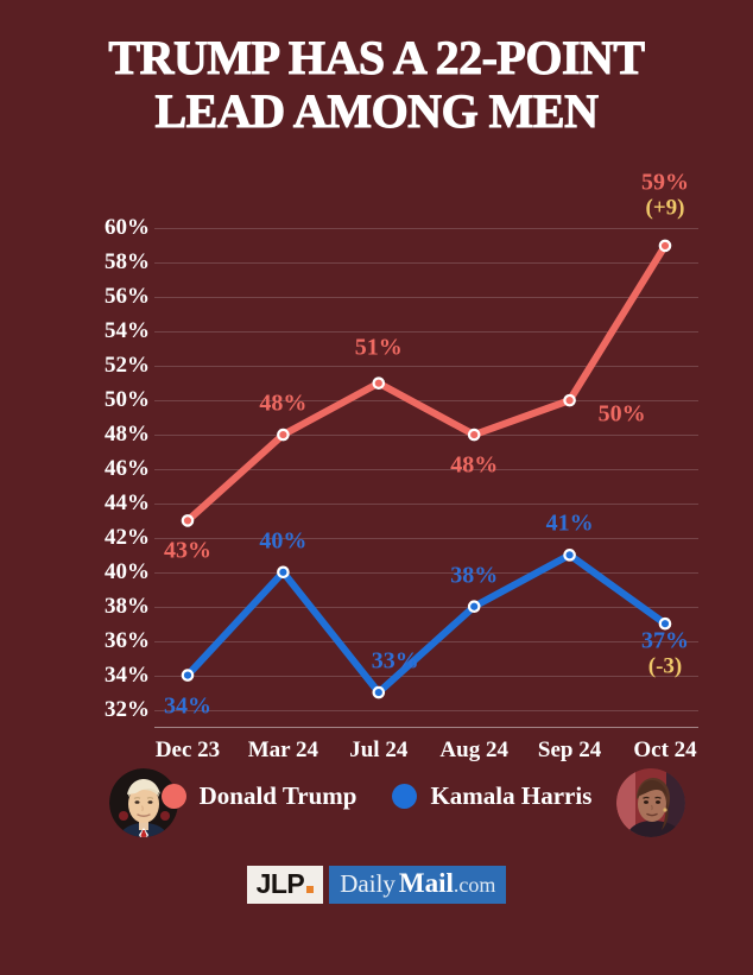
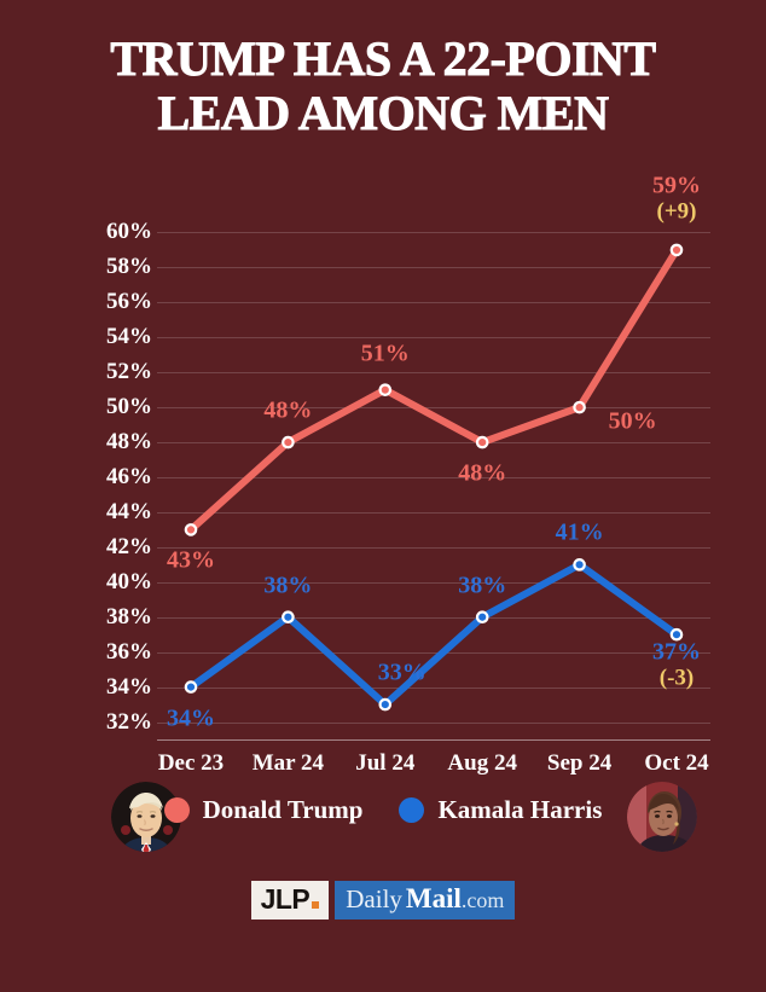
Kamala Harris/Mar 24: 40% -> 38%
